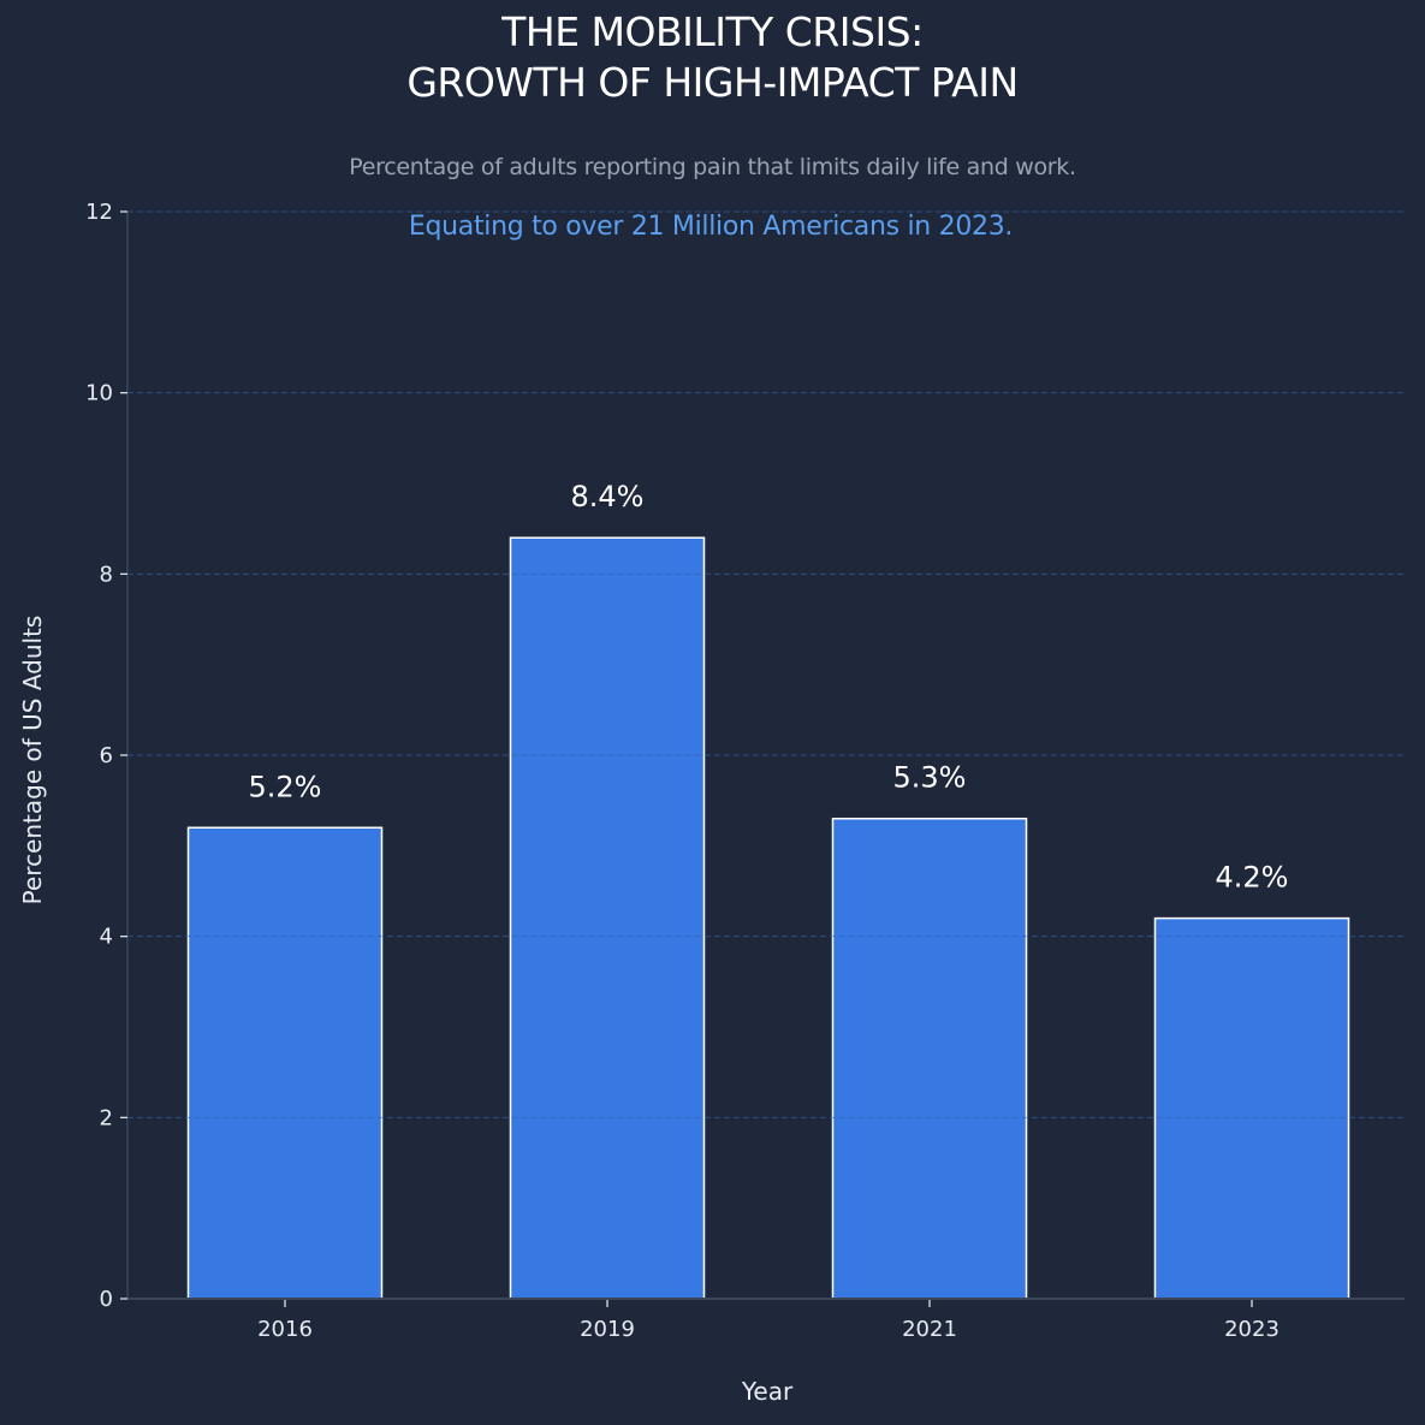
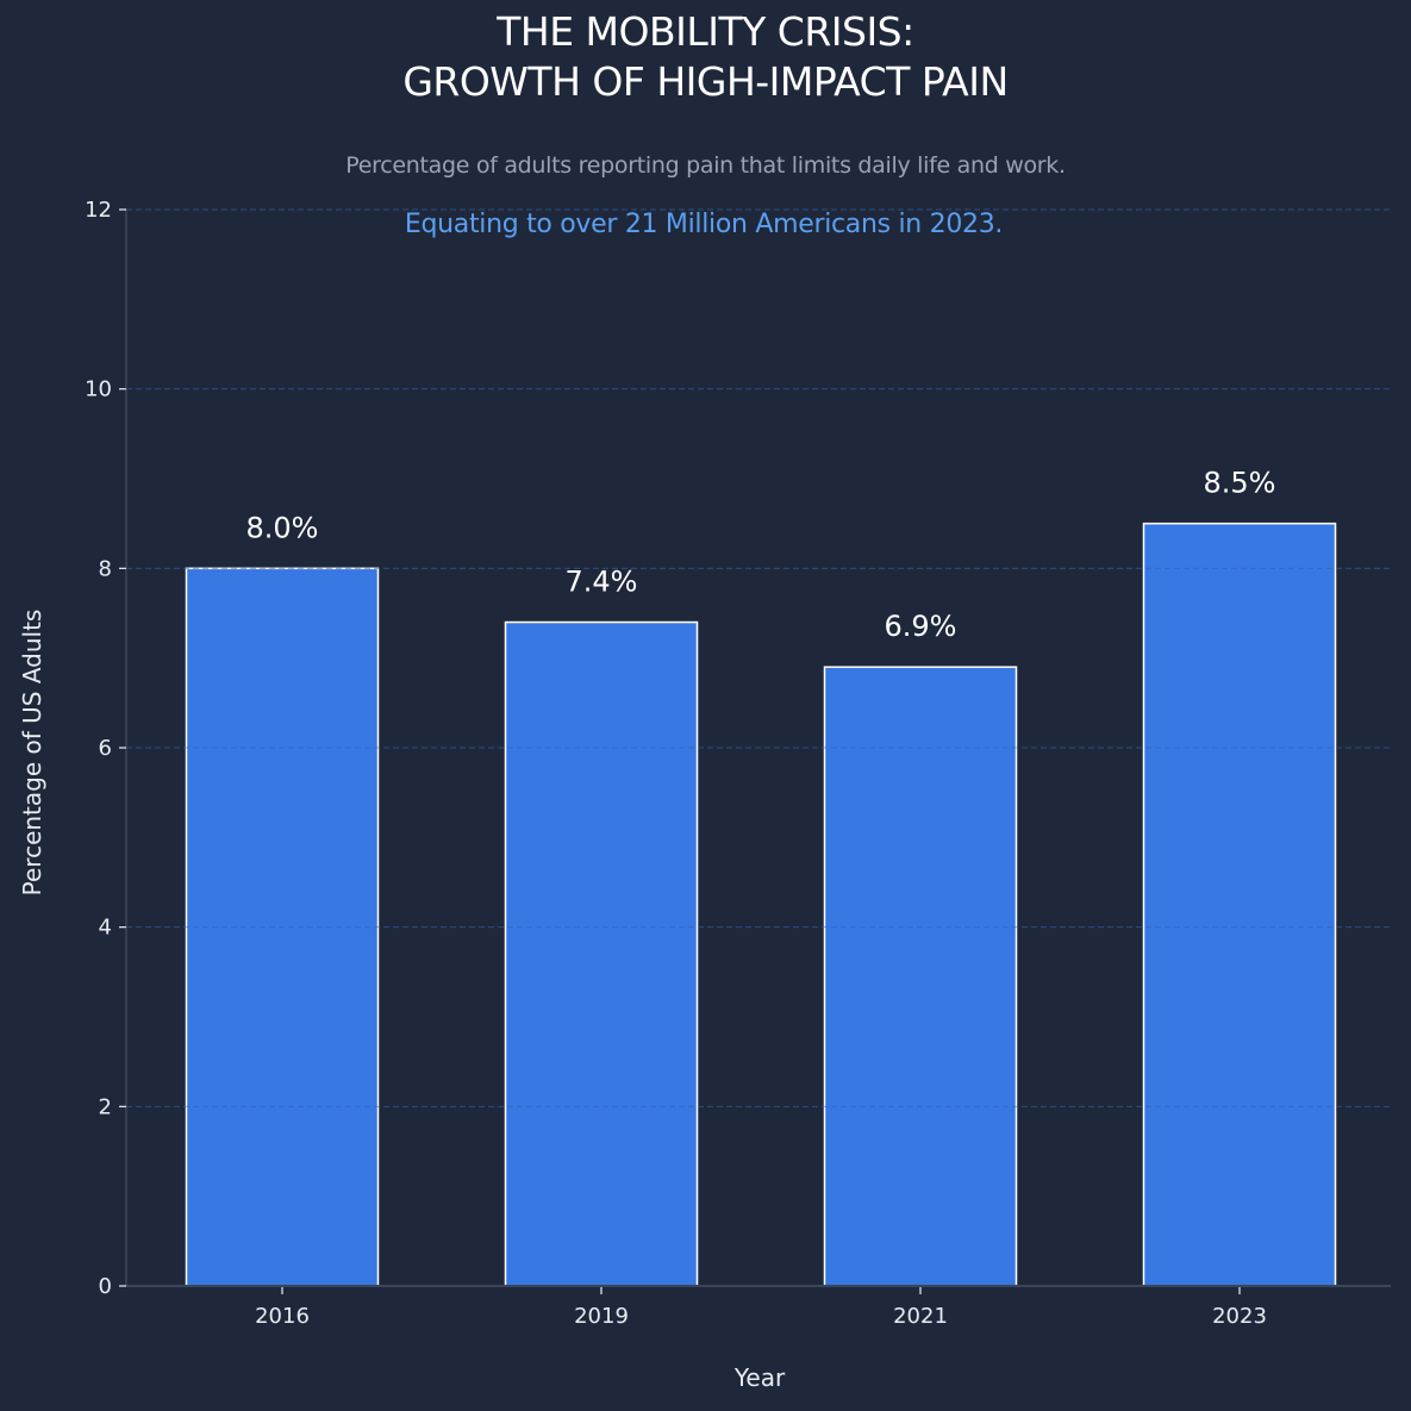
2016: 5.2% -> 8.0%
2019: 8.4% -> 7.4%
2021: 5.3% -> 6.9%
2023: 4.2% -> 8.5%
